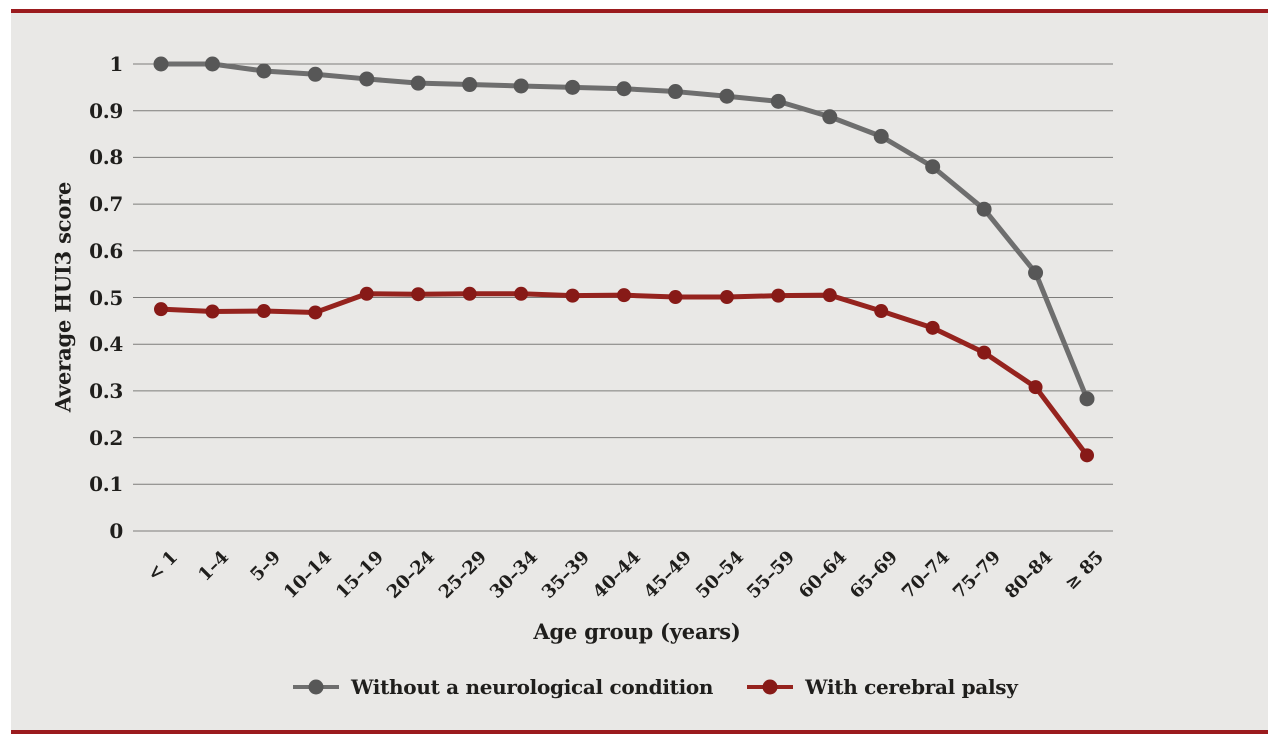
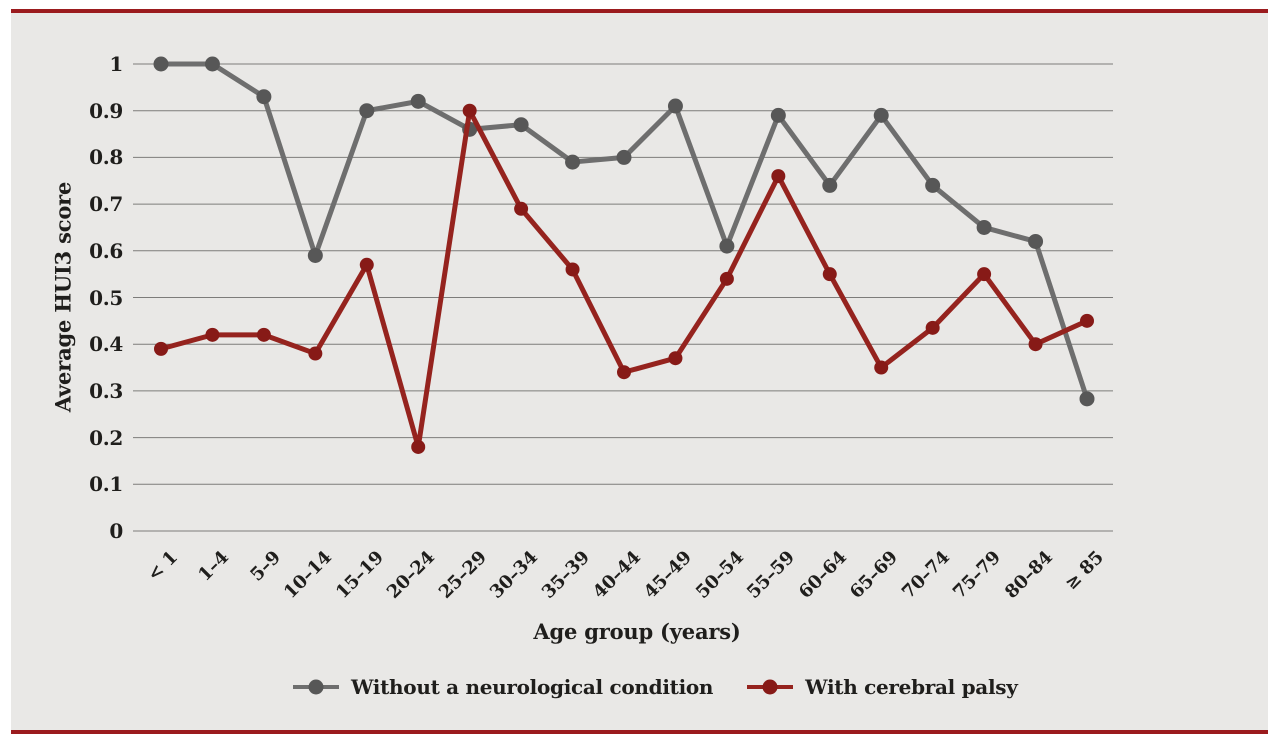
With cerebral palsy/< 1: 0.47 -> 0.39
With cerebral palsy/1–4: 0.47 -> 0.42
Without a neurological condition/5–9: 0.98 -> 0.93
With cerebral palsy/5–9: 0.47 -> 0.42
Without a neurological condition/10–14: 0.98 -> 0.59
With cerebral palsy/10–14: 0.47 -> 0.38
Without a neurological condition/15–19: 0.97 -> 0.90
With cerebral palsy/15–19: 0.51 -> 0.57
Without a neurological condition/20–24: 0.96 -> 0.92
With cerebral palsy/20–24: 0.51 -> 0.18
Without a neurological condition/25–29: 0.96 -> 0.86
With cerebral palsy/25–29: 0.51 -> 0.90
Without a neurological condition/30–34: 0.95 -> 0.87
With cerebral palsy/30–34: 0.51 -> 0.69
Without a neurological condition/35–39: 0.95 -> 0.79
With cerebral palsy/35–39: 0.50 -> 0.56
Without a neurological condition/40–44: 0.95 -> 0.80
With cerebral palsy/40–44: 0.51 -> 0.34
Without a neurological condition/45–49: 0.94 -> 0.91
With cerebral palsy/45–49: 0.50 -> 0.37
Without a neurological condition/50–54: 0.93 -> 0.61
With cerebral palsy/50–54: 0.50 -> 0.54
Without a neurological condition/55–59: 0.92 -> 0.89
With cerebral palsy/55–59: 0.50 -> 0.76
Without a neurological condition/60–64: 0.89 -> 0.74
With cerebral palsy/60–64: 0.51 -> 0.55
Without a neurological condition/65–69: 0.84 -> 0.89
With cerebral palsy/65–69: 0.47 -> 0.35
Without a neurological condition/70–74: 0.78 -> 0.74
Without a neurological condition/75–79: 0.69 -> 0.65
With cerebral palsy/75–79: 0.38 -> 0.55
Without a neurological condition/80–84: 0.55 -> 0.62
With cerebral palsy/80–84: 0.31 -> 0.40
With cerebral palsy/≥ 85: 0.16 -> 0.45
